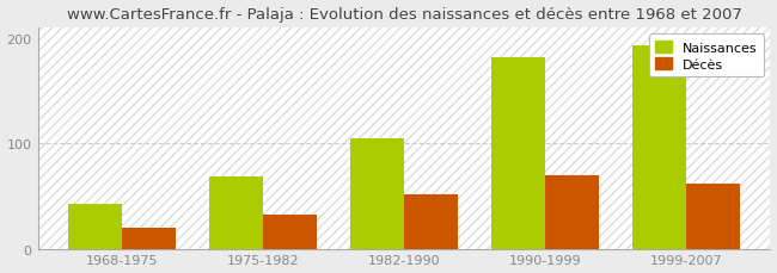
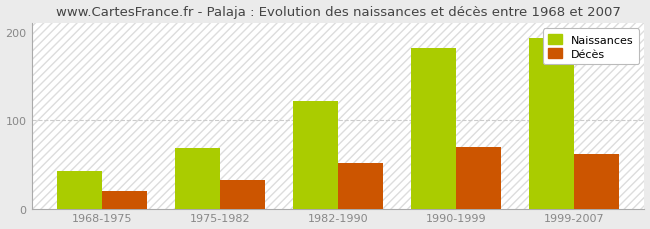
Naissances/1982-1990: 105 -> 122
